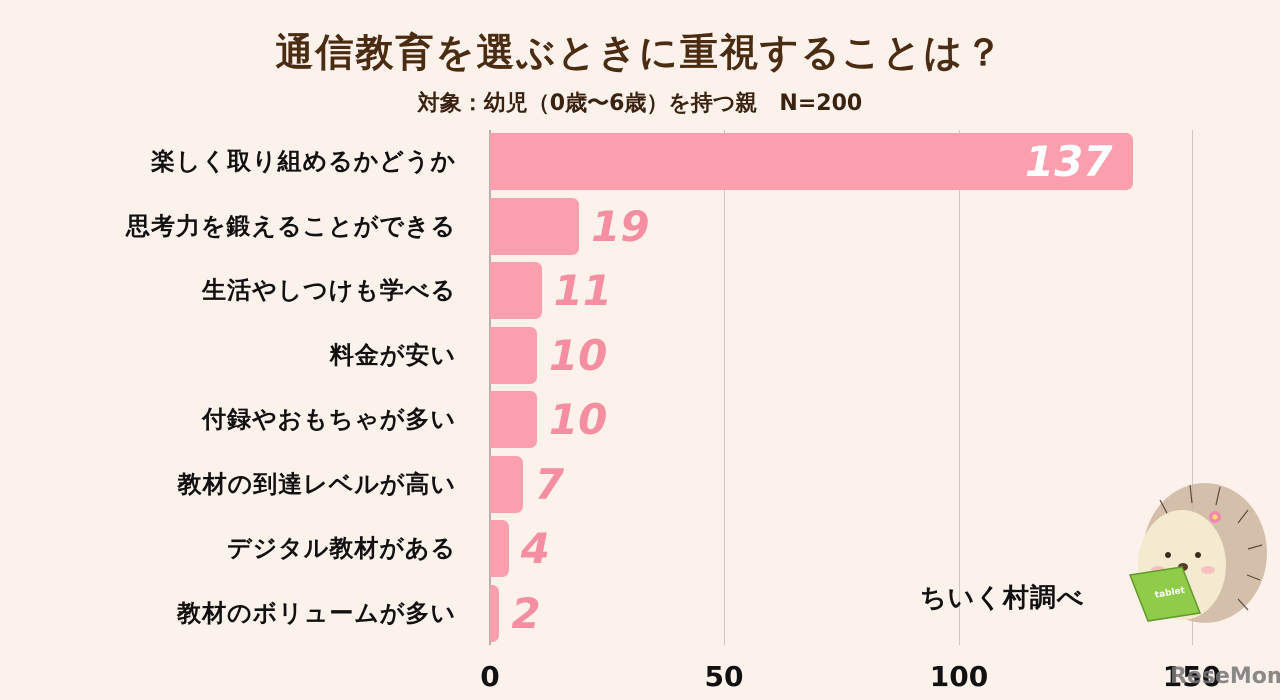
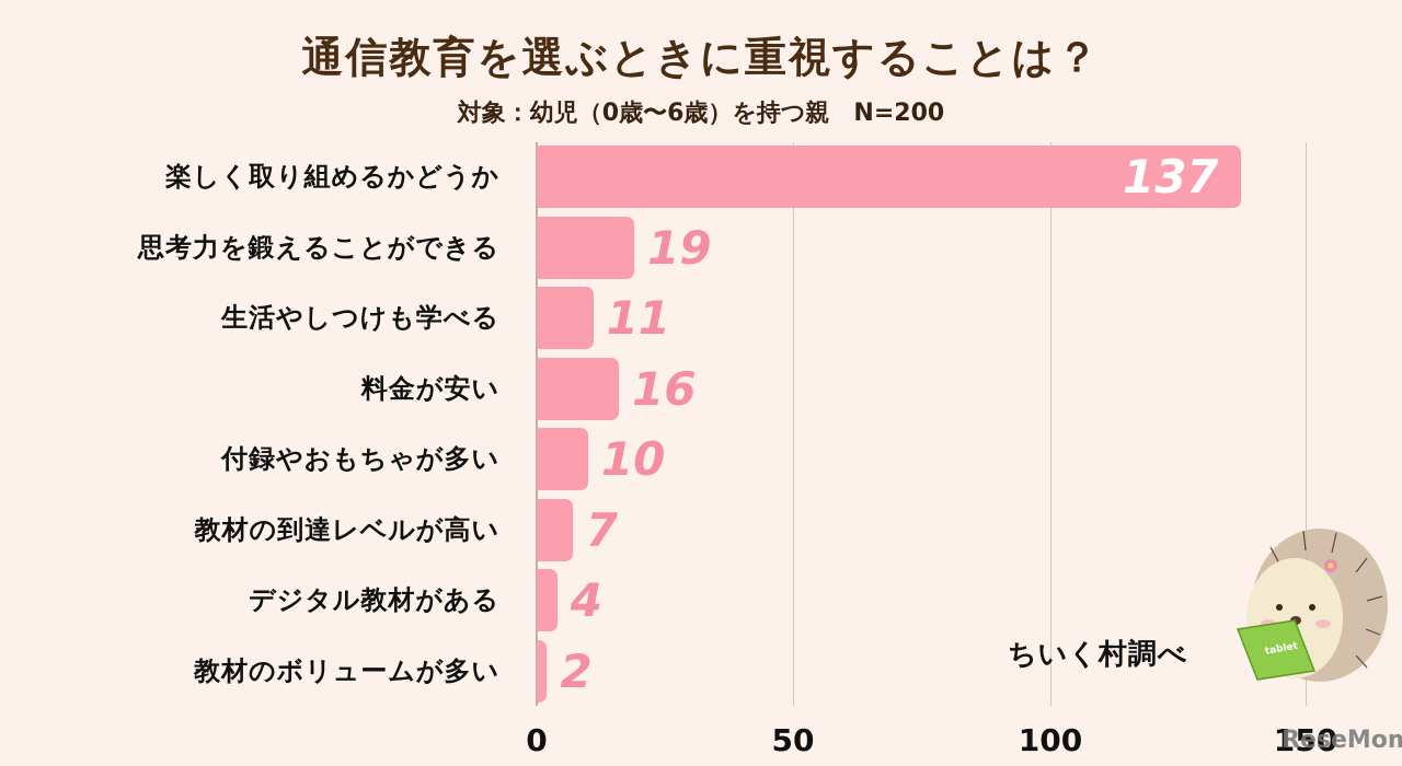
料金が安い: 10 -> 16
